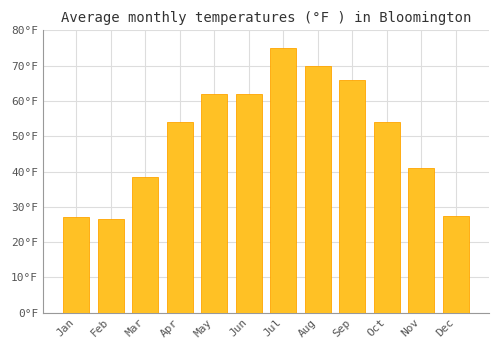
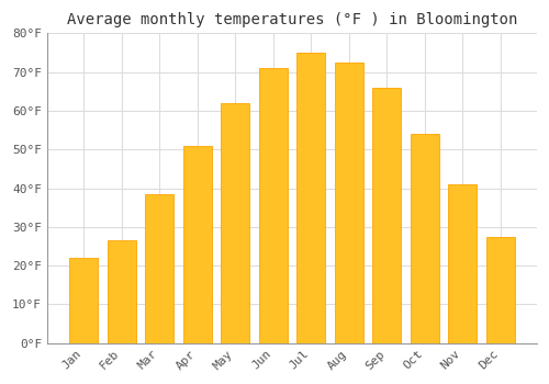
Jan: 27.0°F -> 22.0°F
Apr: 54.0°F -> 51.0°F
Jun: 62.0°F -> 71.0°F
Aug: 70.0°F -> 72.5°F
